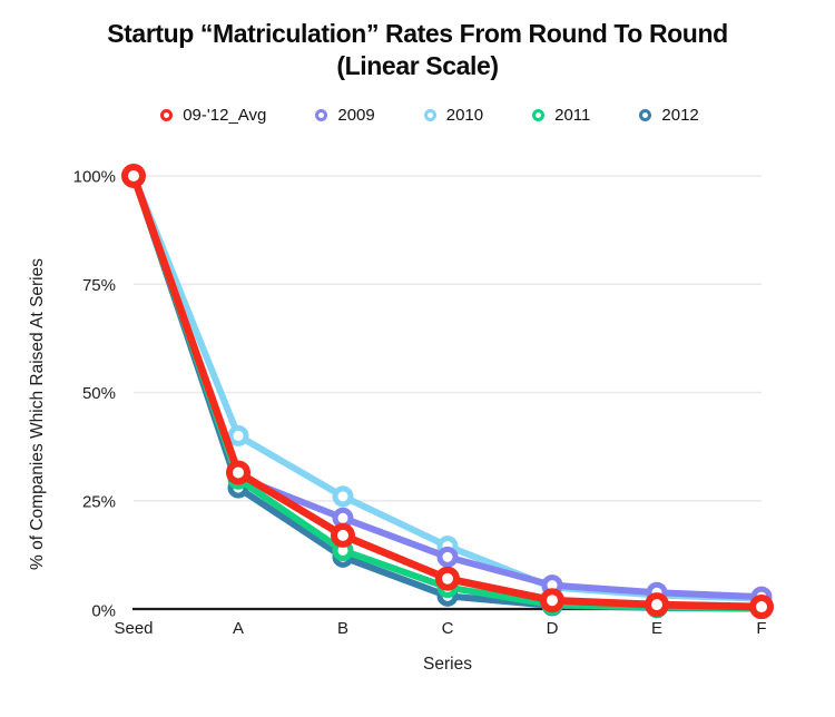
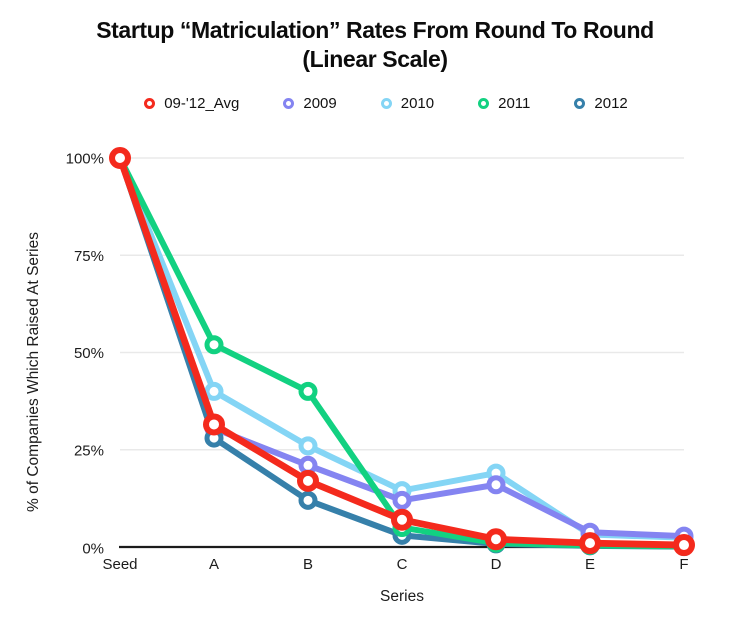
2011/A: 30% -> 52%
2011/B: 14% -> 40%
2009/D: 6% -> 16%
2010/D: 5% -> 19%
